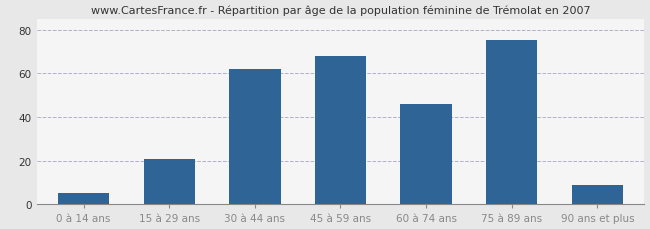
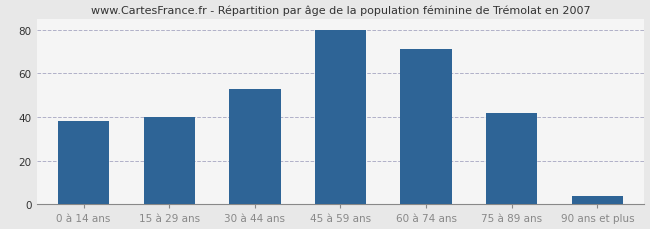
0 à 14 ans: 5 -> 38
15 à 29 ans: 21 -> 40
30 à 44 ans: 62 -> 53
45 à 59 ans: 68 -> 80
60 à 74 ans: 46 -> 71
75 à 89 ans: 75 -> 42
90 ans et plus: 9 -> 4
